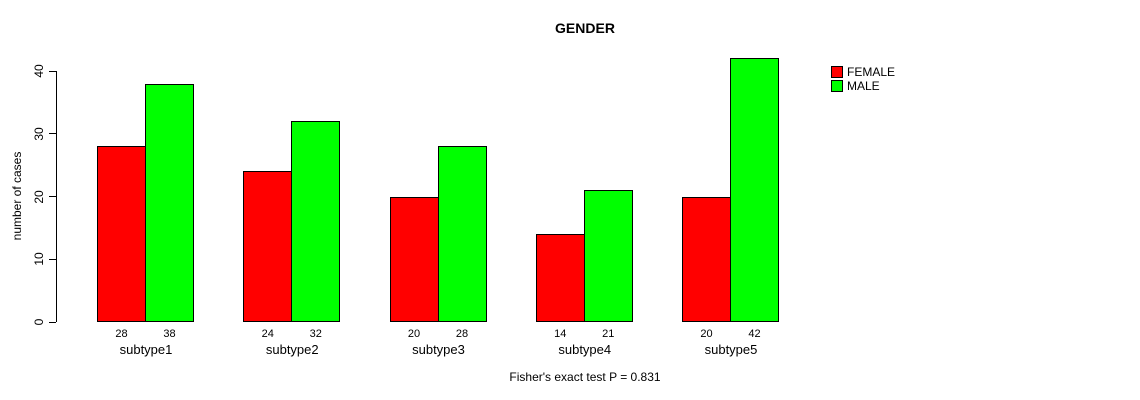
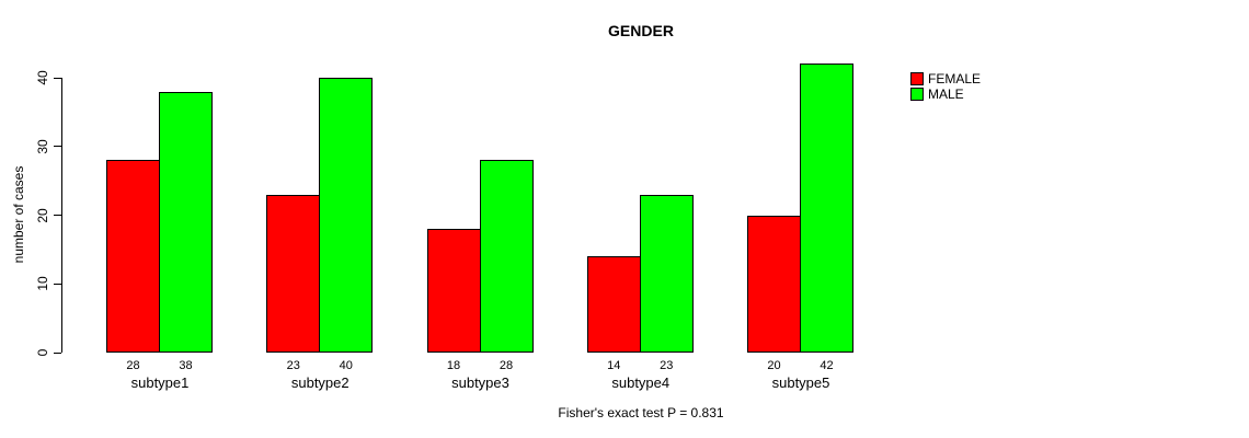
FEMALE/subtype2: 24 -> 23
MALE/subtype2: 32 -> 40
FEMALE/subtype3: 20 -> 18
MALE/subtype4: 21 -> 23
